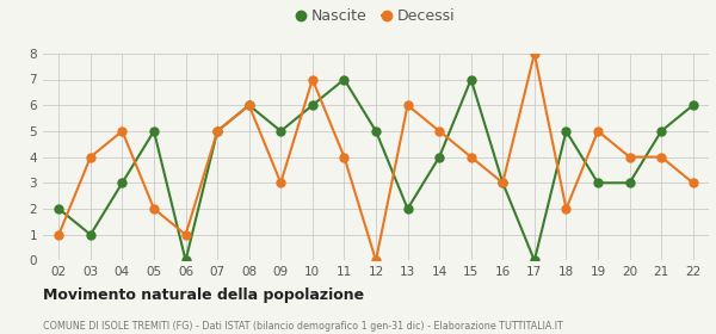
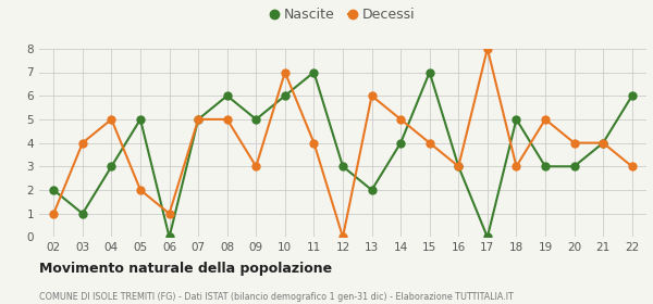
Decessi/08: 6 -> 5
Nascite/12: 5 -> 3
Decessi/18: 2 -> 3
Nascite/21: 5 -> 4
